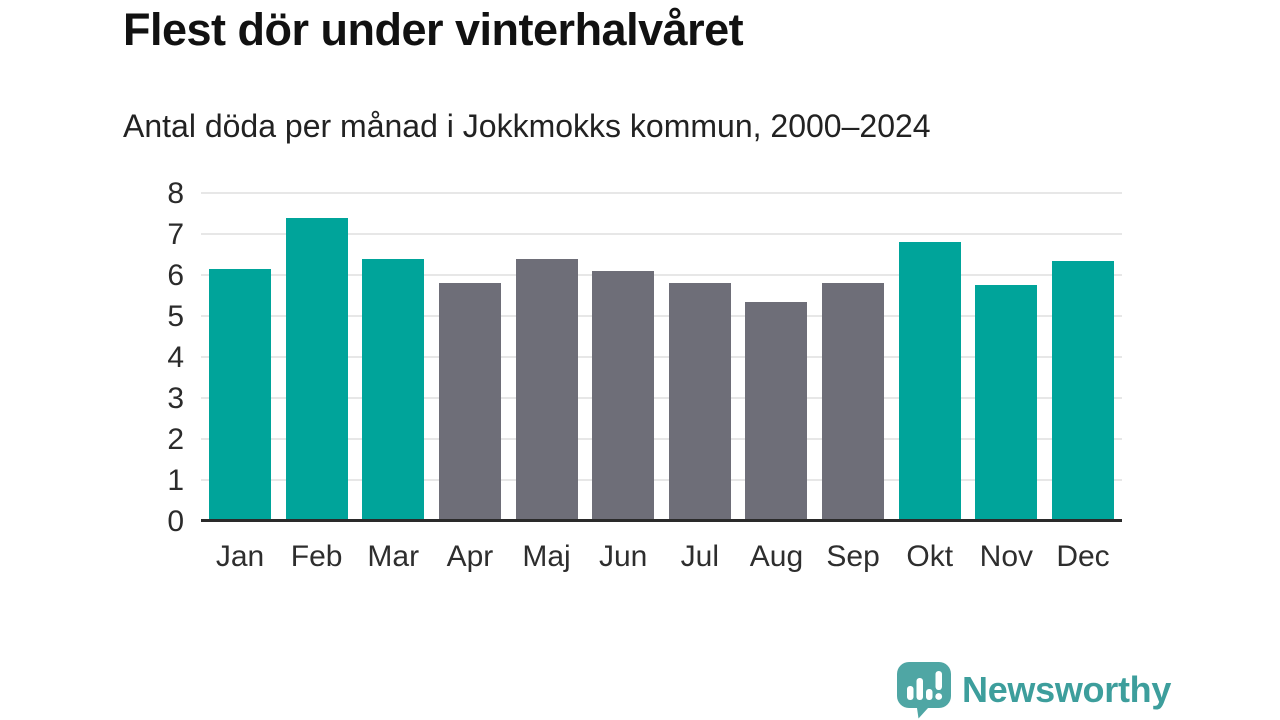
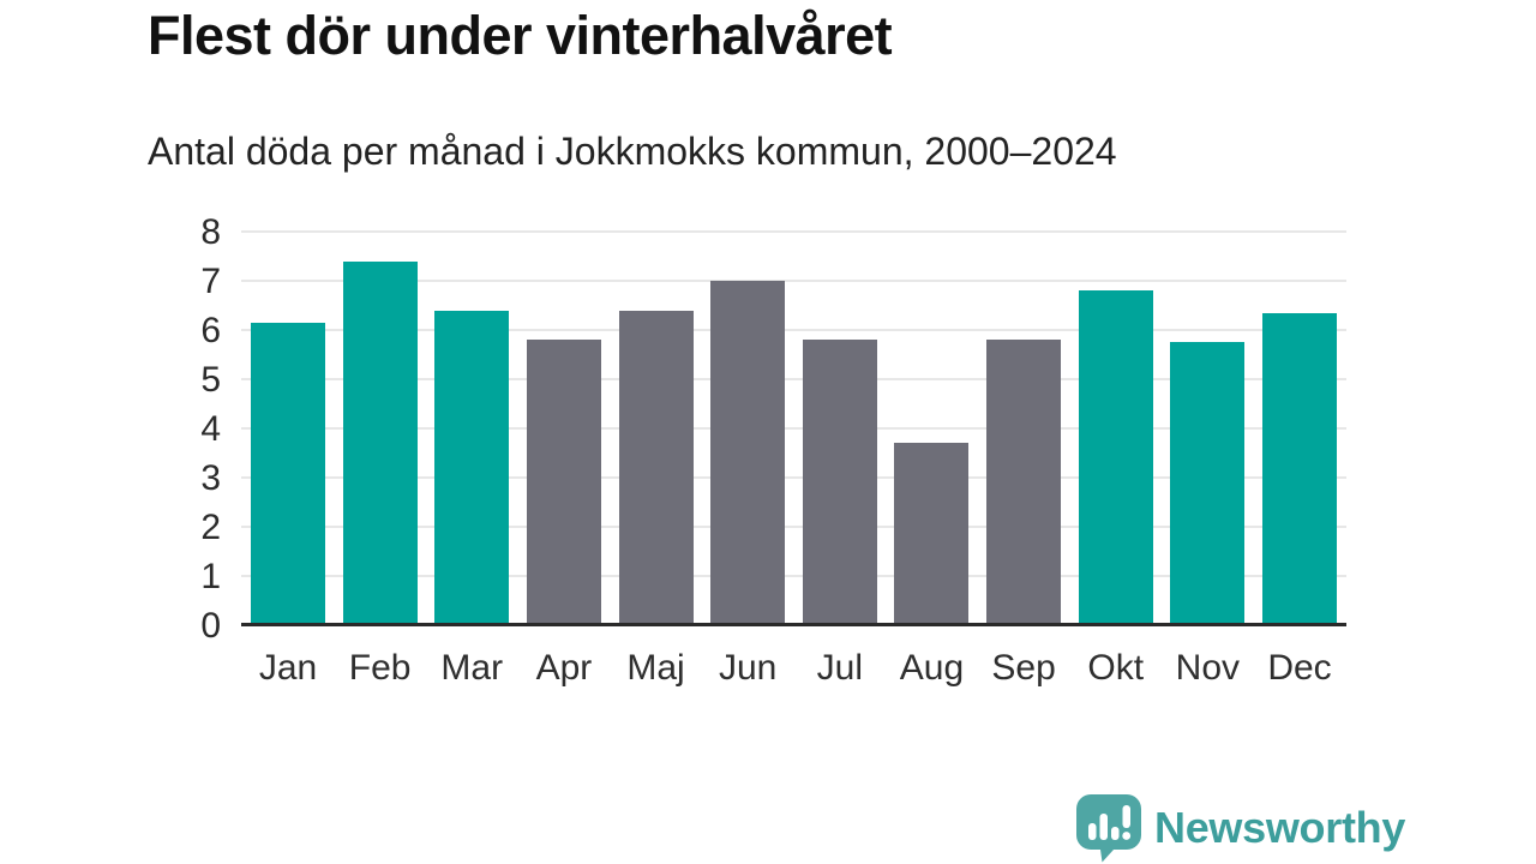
Jun: 6.1 -> 7.0
Aug: 5.3 -> 3.7
